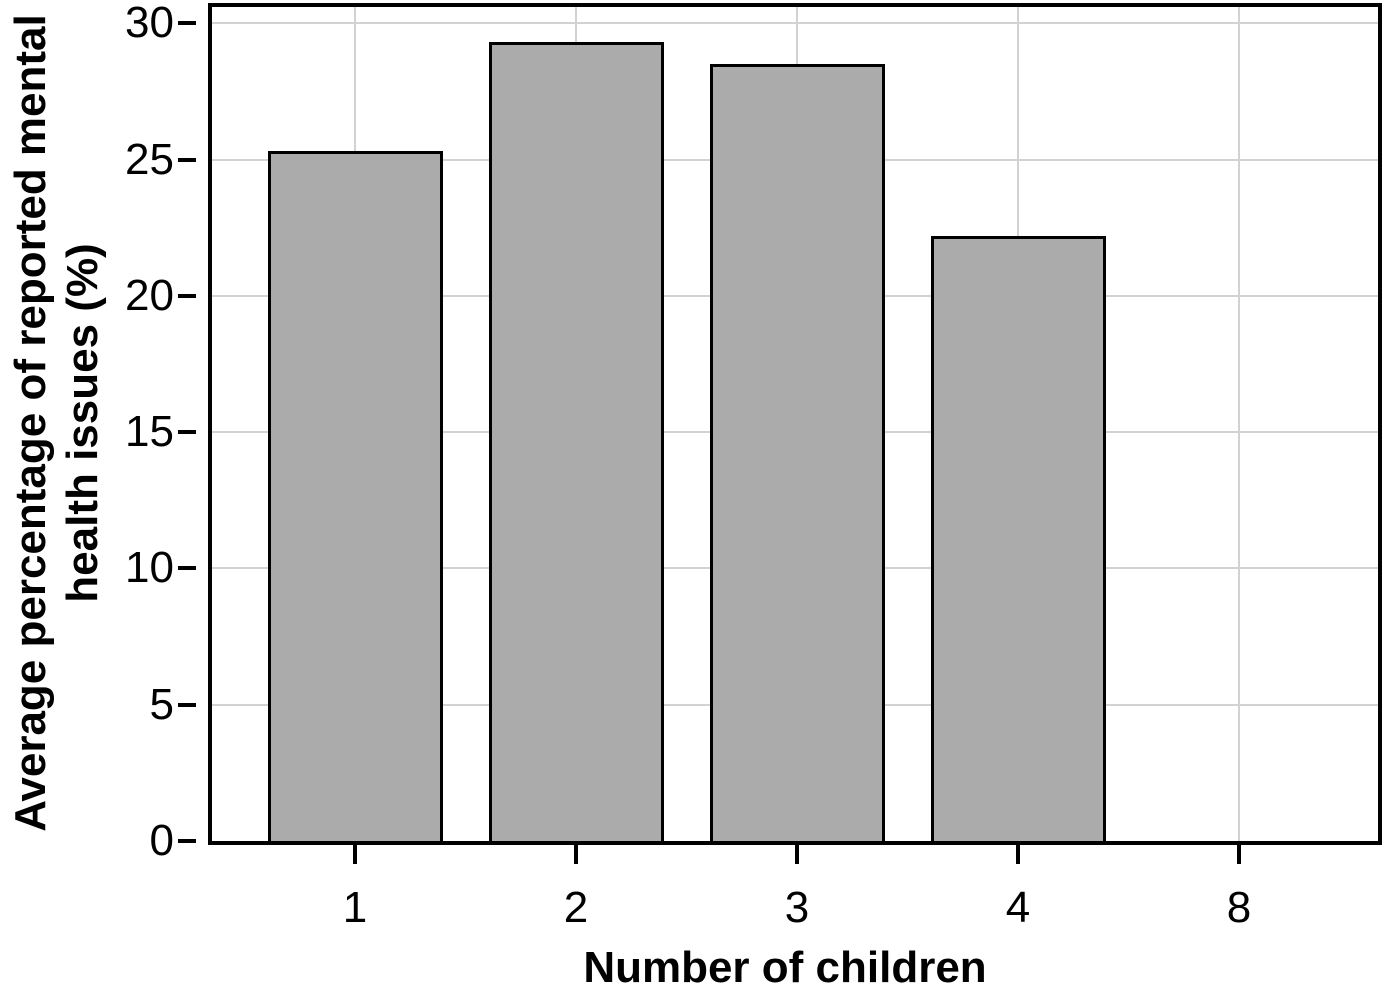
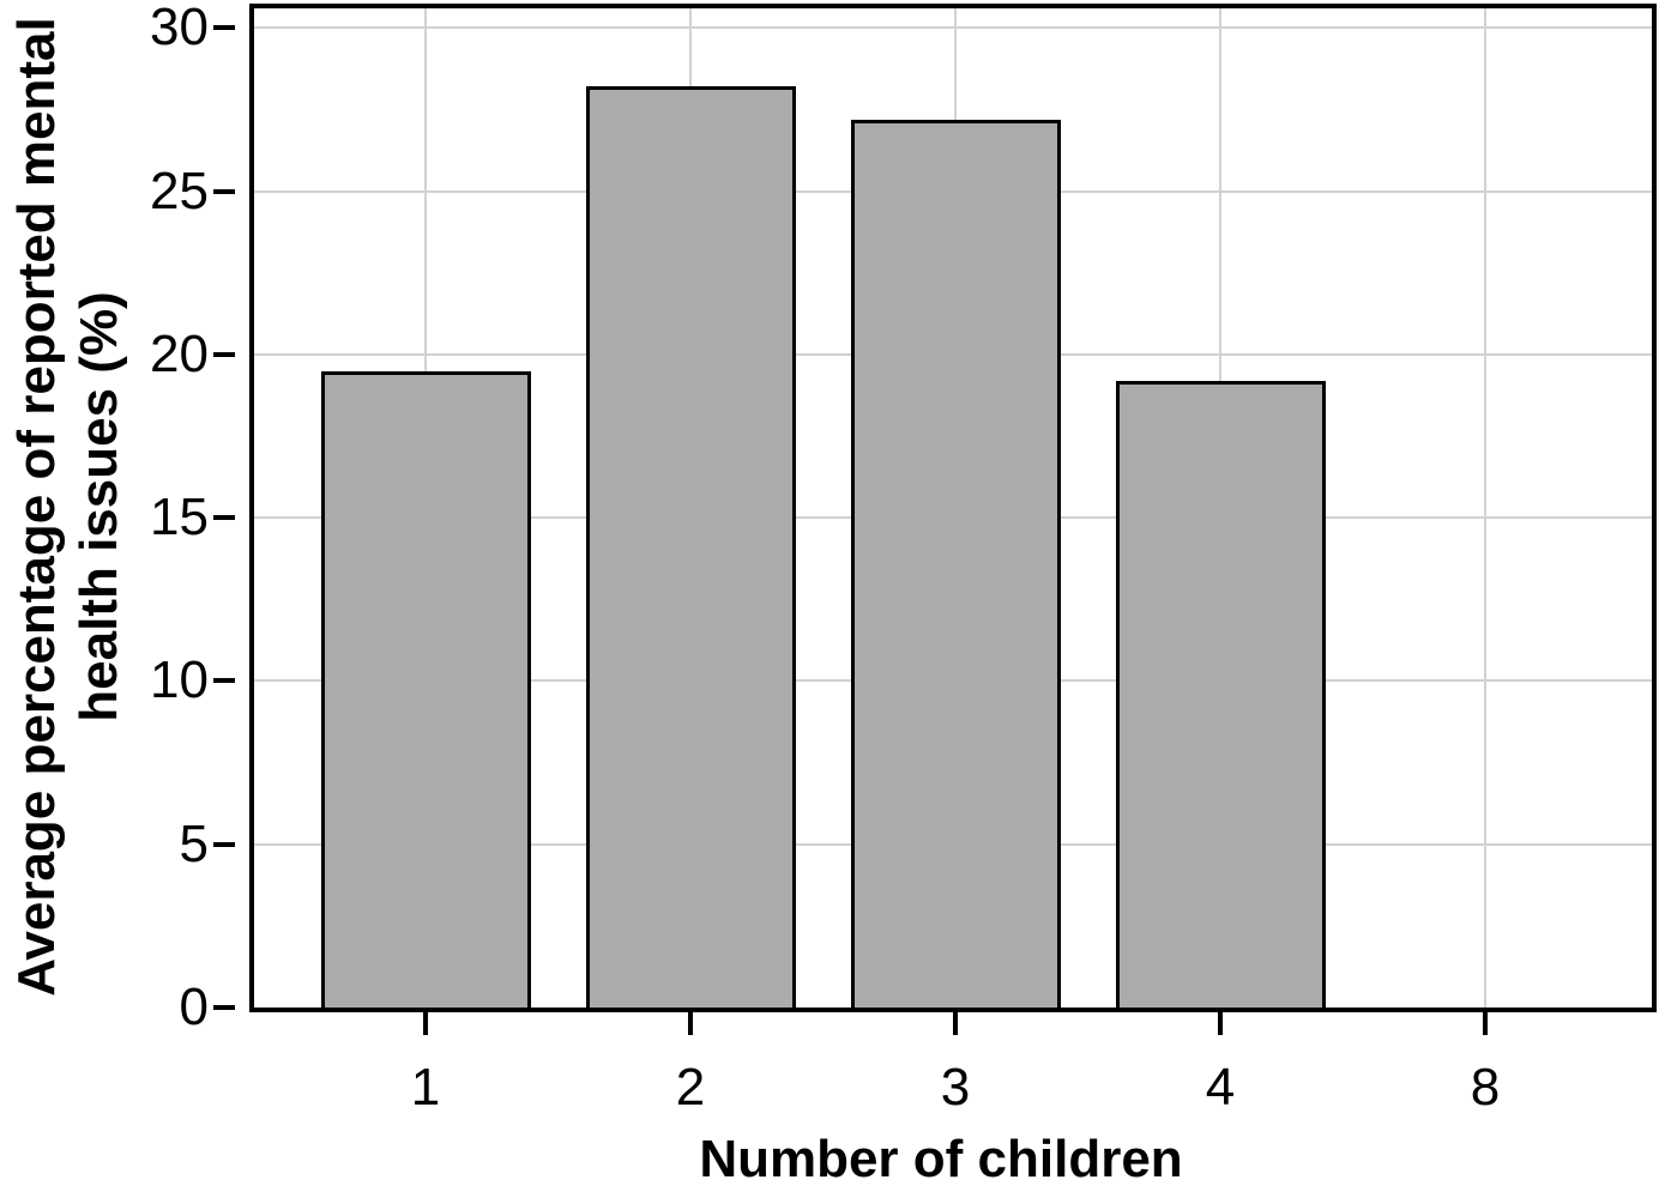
1: 25.3 -> 19.5
2: 29.3 -> 28.2
3: 28.5 -> 27.2
4: 22.2 -> 19.2
